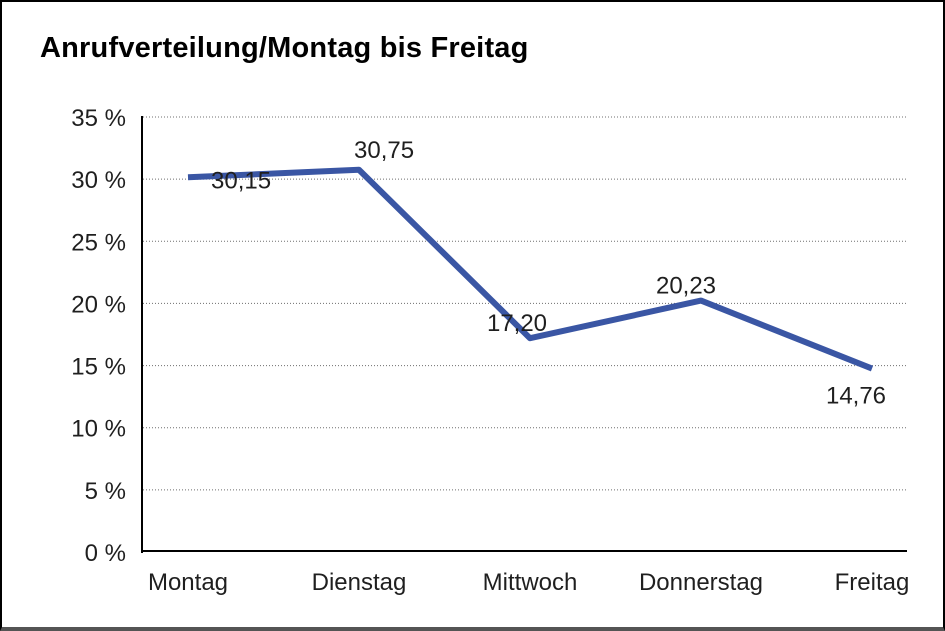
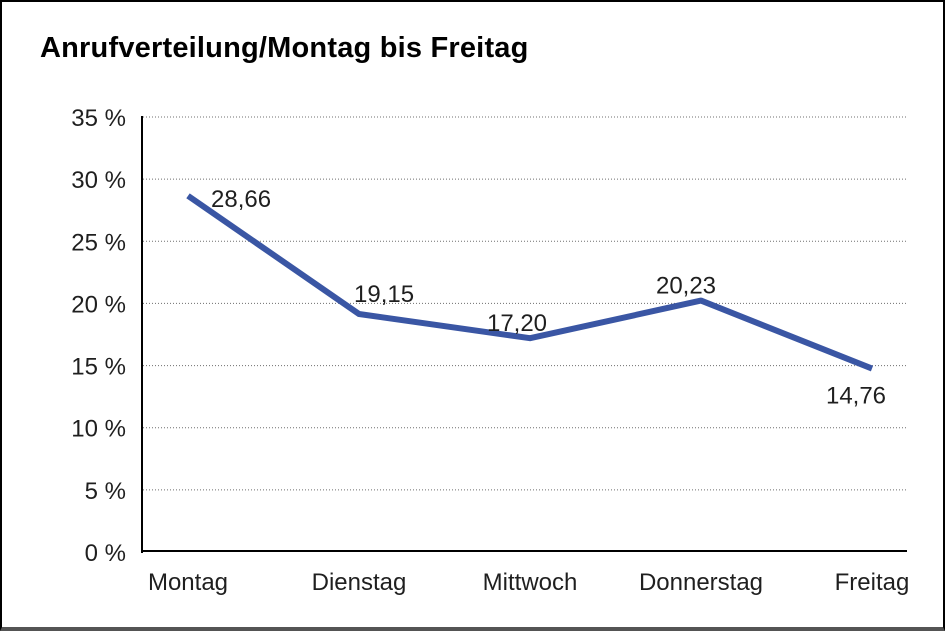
Montag: 30,15 -> 28,66
Dienstag: 30,75 -> 19,15
